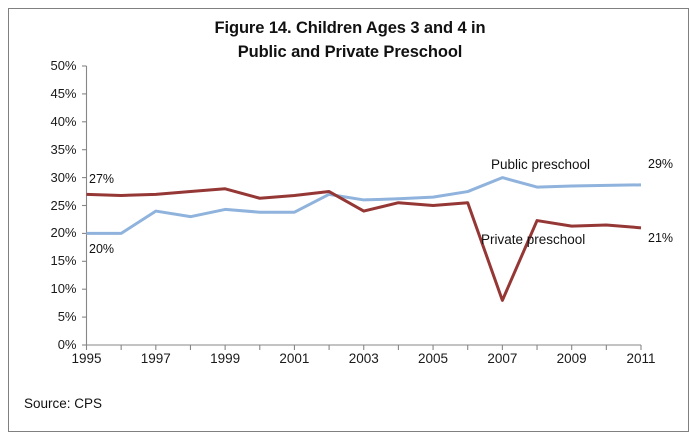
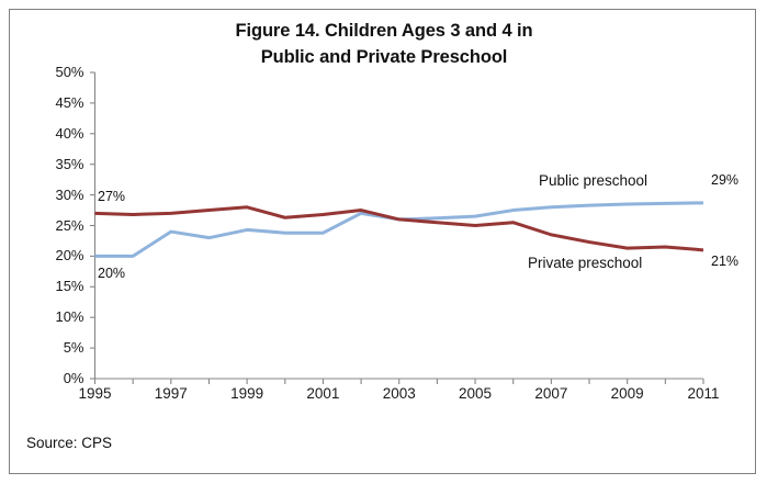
Private preschool/2003: 24% -> 26%
Public preschool/2007: 30% -> 28%
Private preschool/2007: 8% -> 24%
